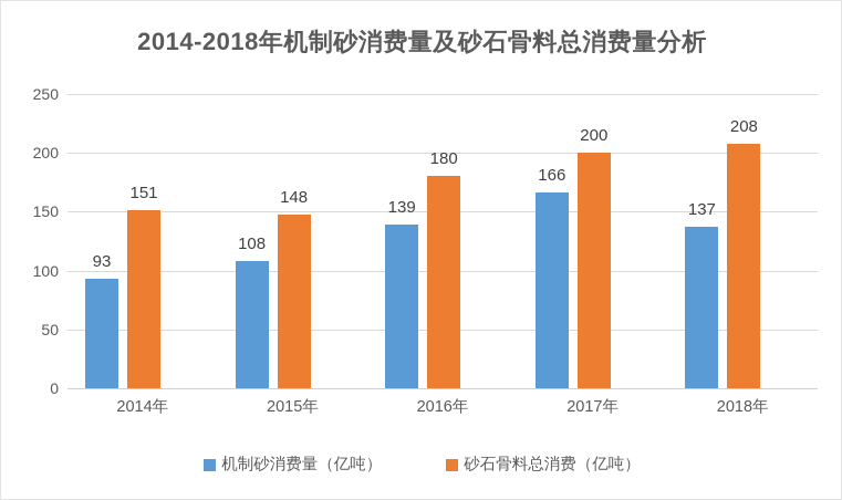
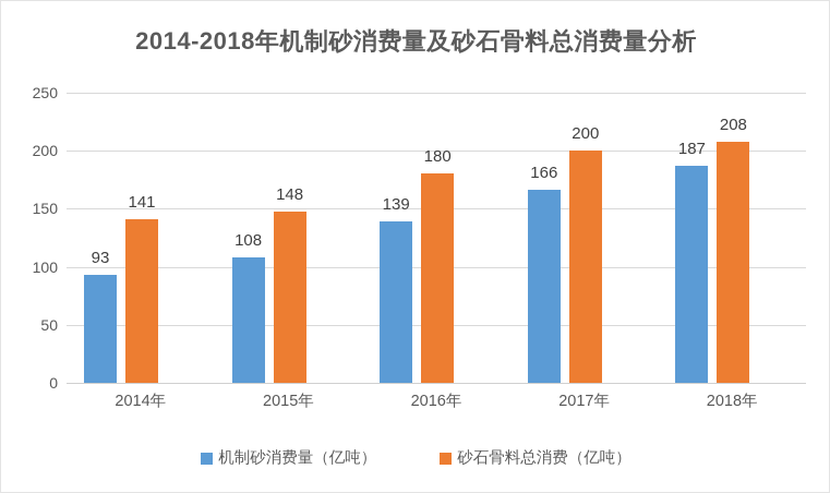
砂石骨料总消费（亿吨）/2014年: 151 -> 141
机制砂消费量（亿吨）/2018年: 137 -> 187
